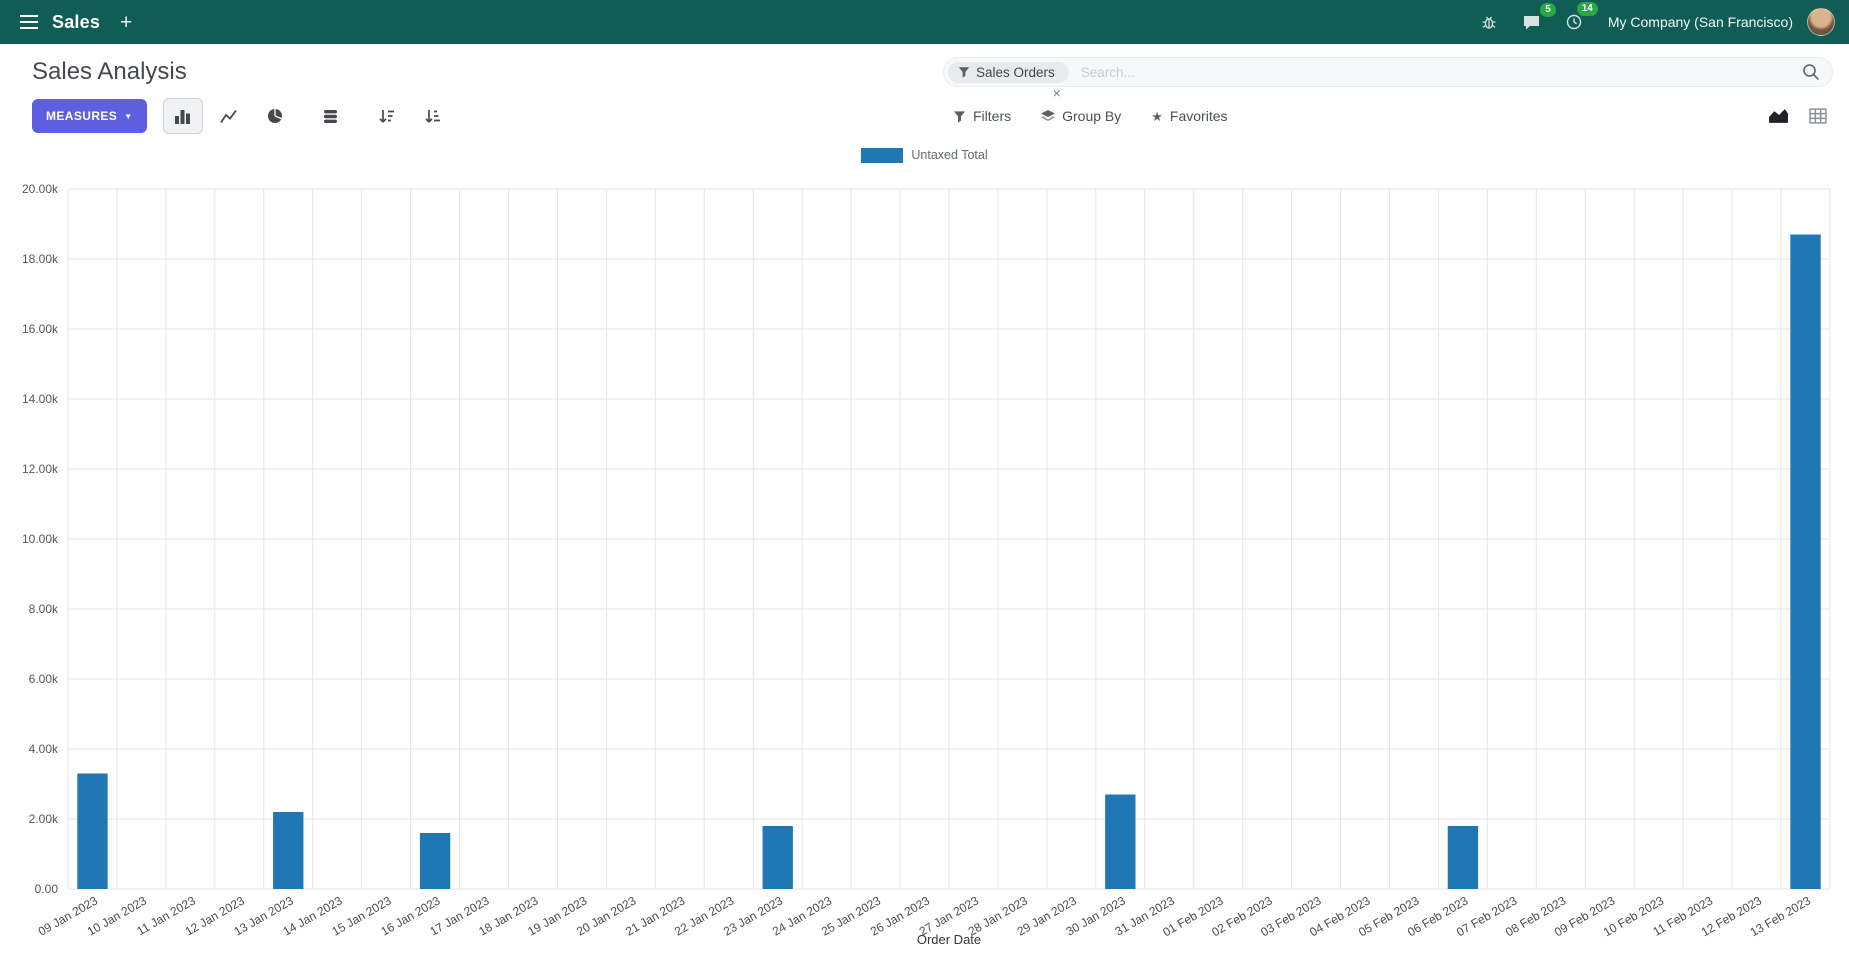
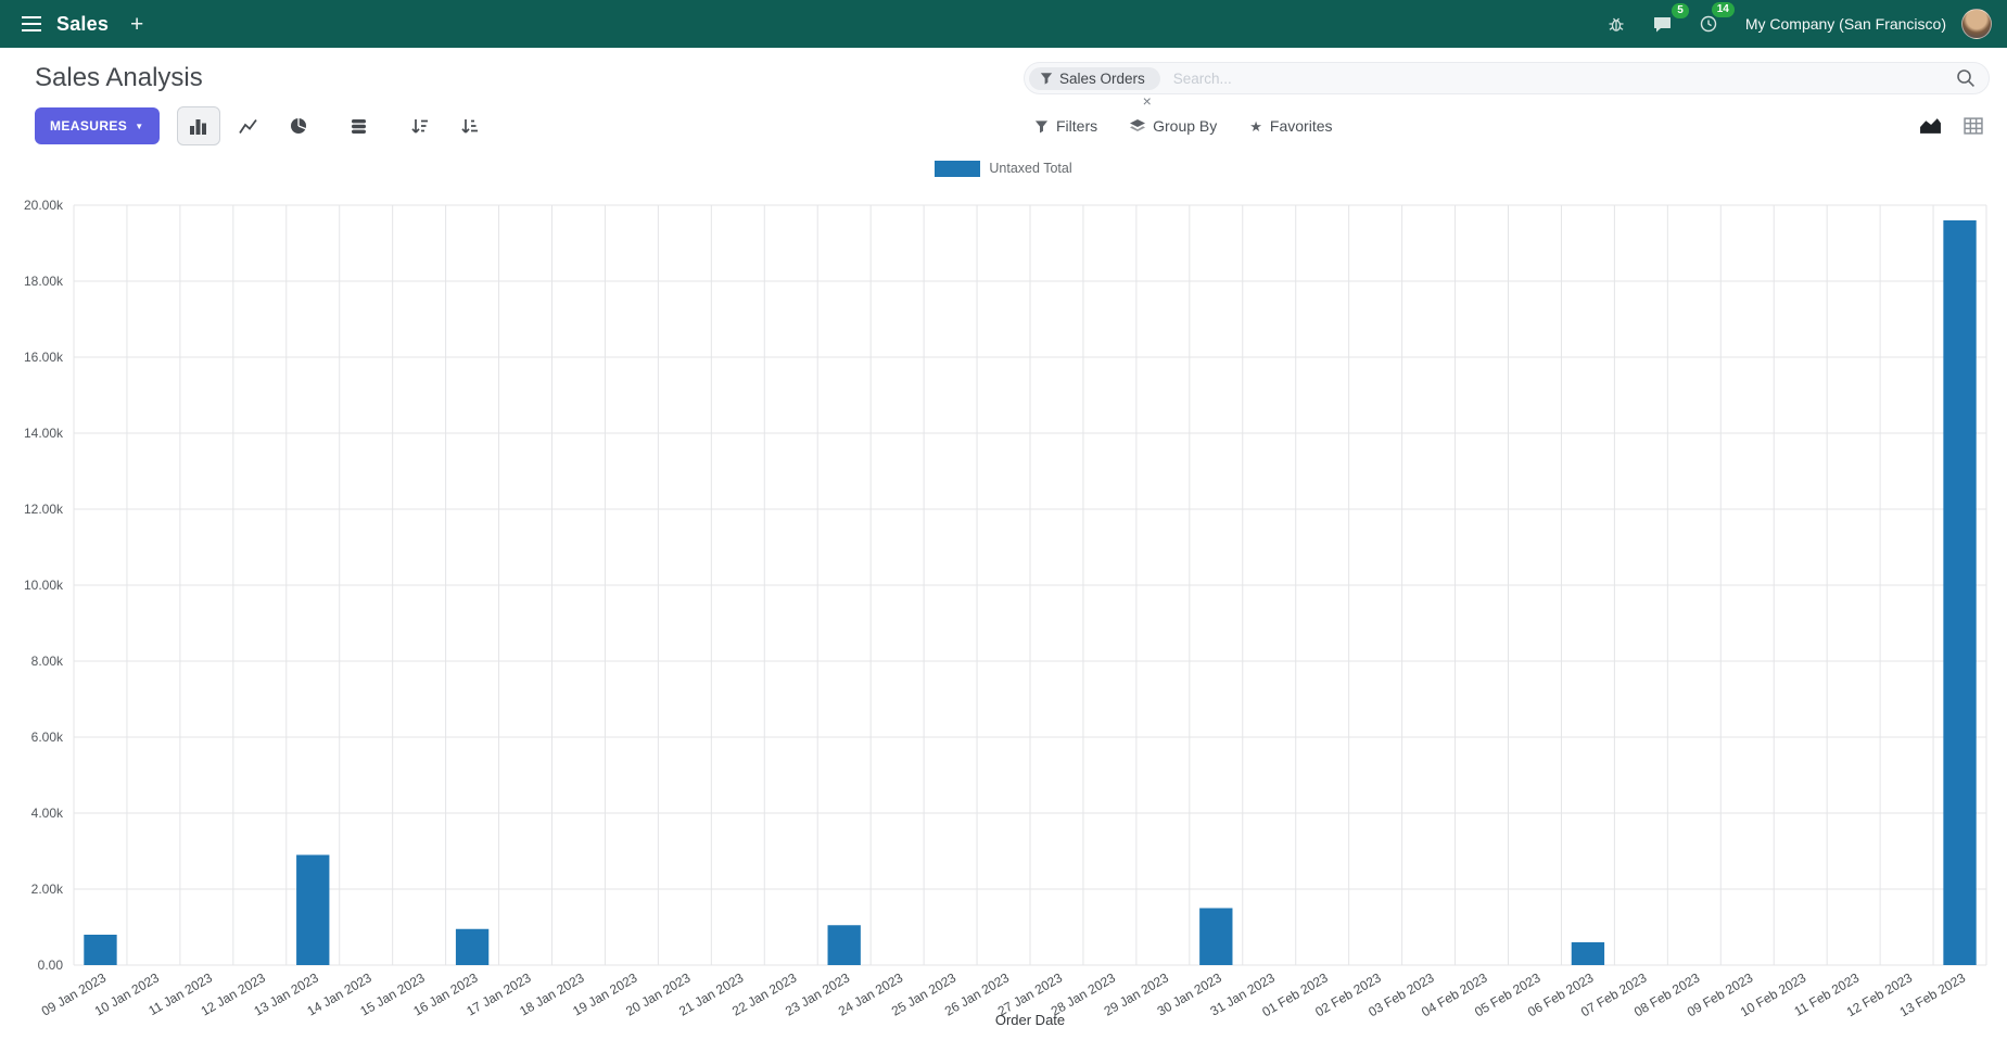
09 Jan 2023: 3.3k -> 0.8k
13 Jan 2023: 2.2k -> 2.9k
16 Jan 2023: 1.6k -> 1.0k
23 Jan 2023: 1.8k -> 1.0k
30 Jan 2023: 2.7k -> 1.5k
06 Feb 2023: 1.8k -> 0.6k
13 Feb 2023: 18.7k -> 19.6k
